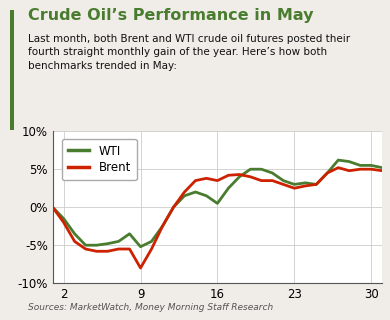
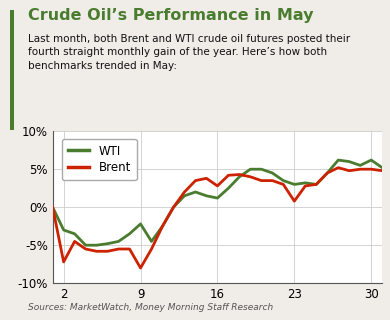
WTI/2: -1.5% -> -3.0%
Brent/2: -2.0% -> -7.2%
WTI/9: -5.2% -> -2.2%
WTI/16: 0.5% -> 1.2%
Brent/16: 3.5% -> 2.8%
Brent/23: 2.5% -> 0.8%
WTI/30: 5.5% -> 6.2%
